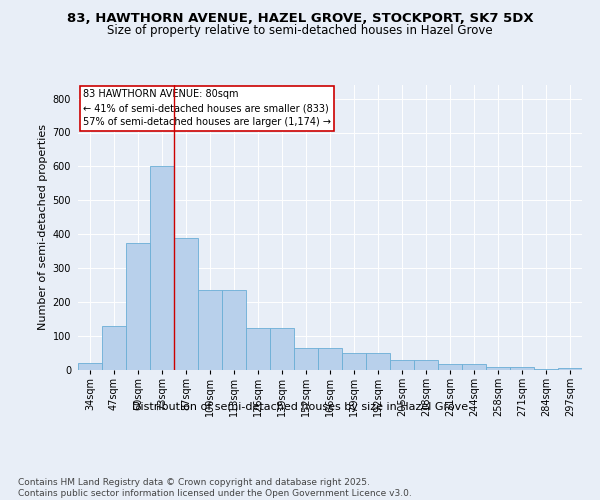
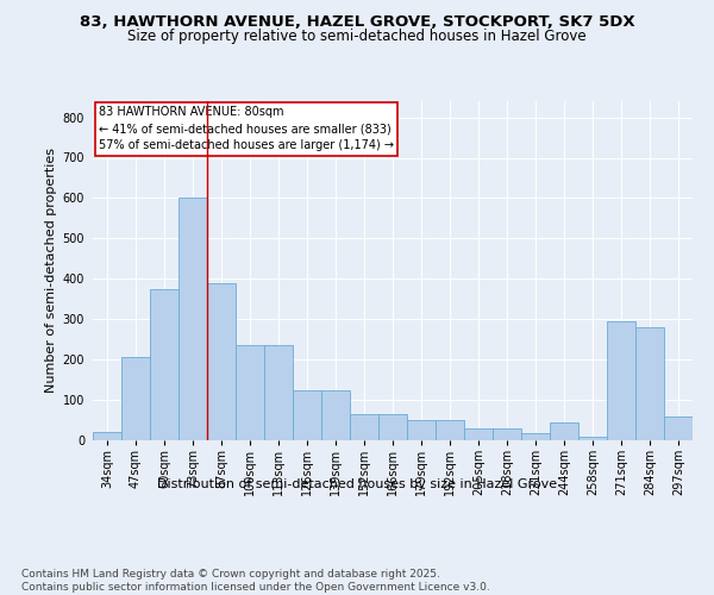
47sqm: 130 -> 205
244sqm: 18 -> 45
271sqm: 8 -> 295
284sqm: 2 -> 280
297sqm: 5 -> 60
